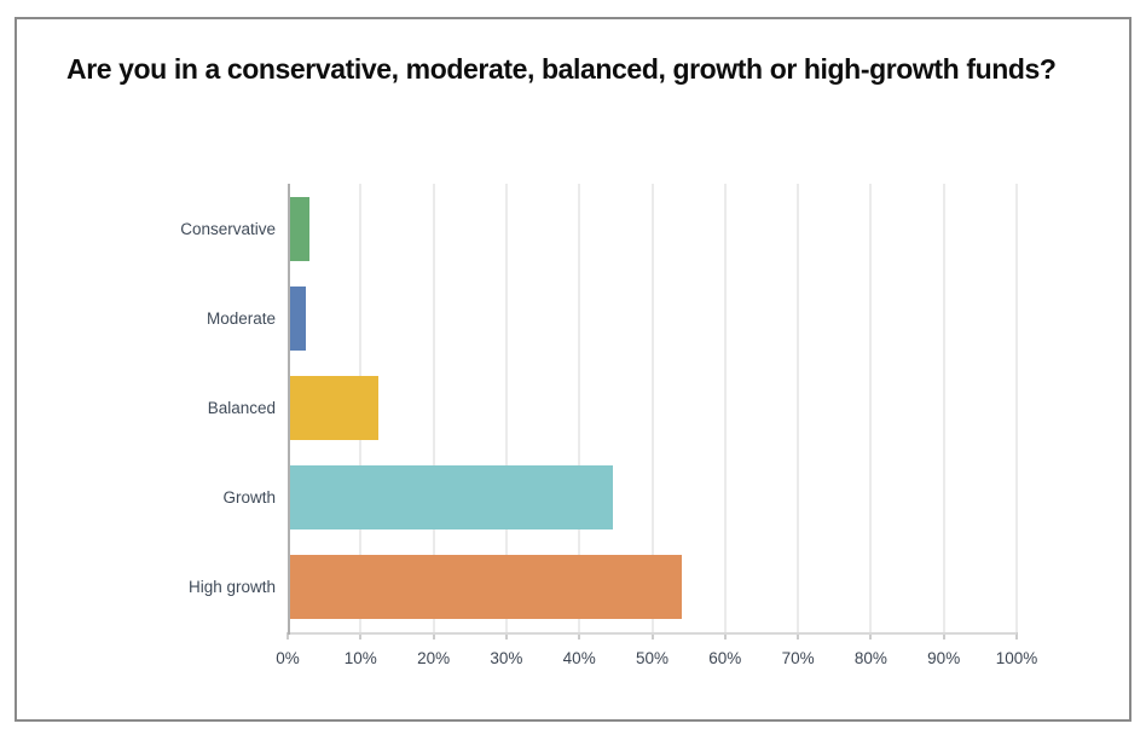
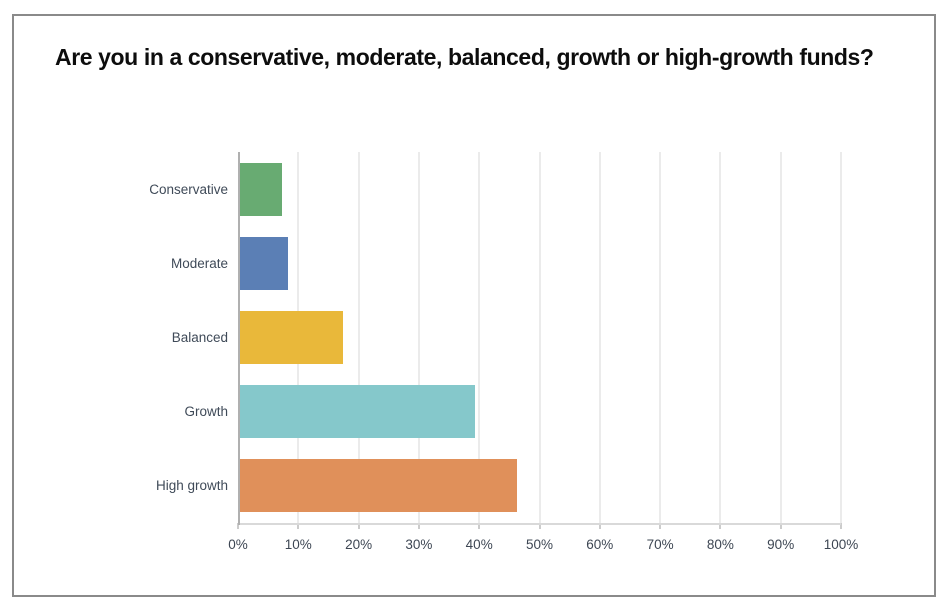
Conservative: 3% -> 7%
Moderate: 2% -> 8%
Balanced: 12% -> 17%
Growth: 44% -> 39%
High growth: 54% -> 46%
